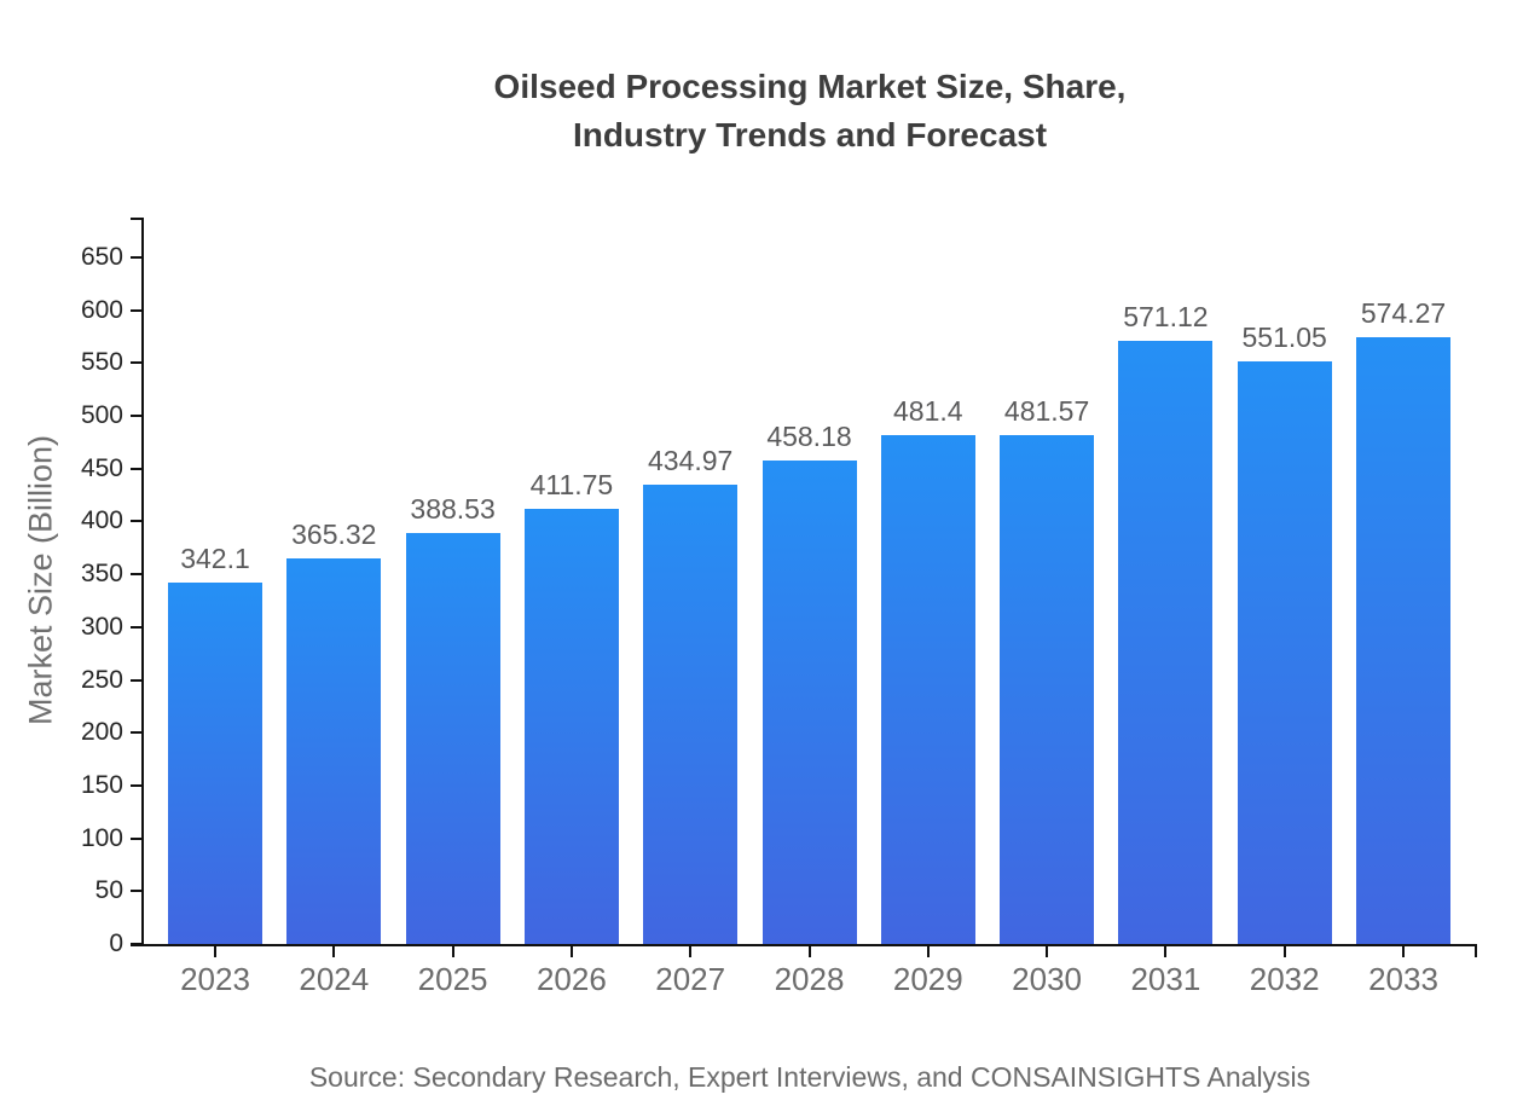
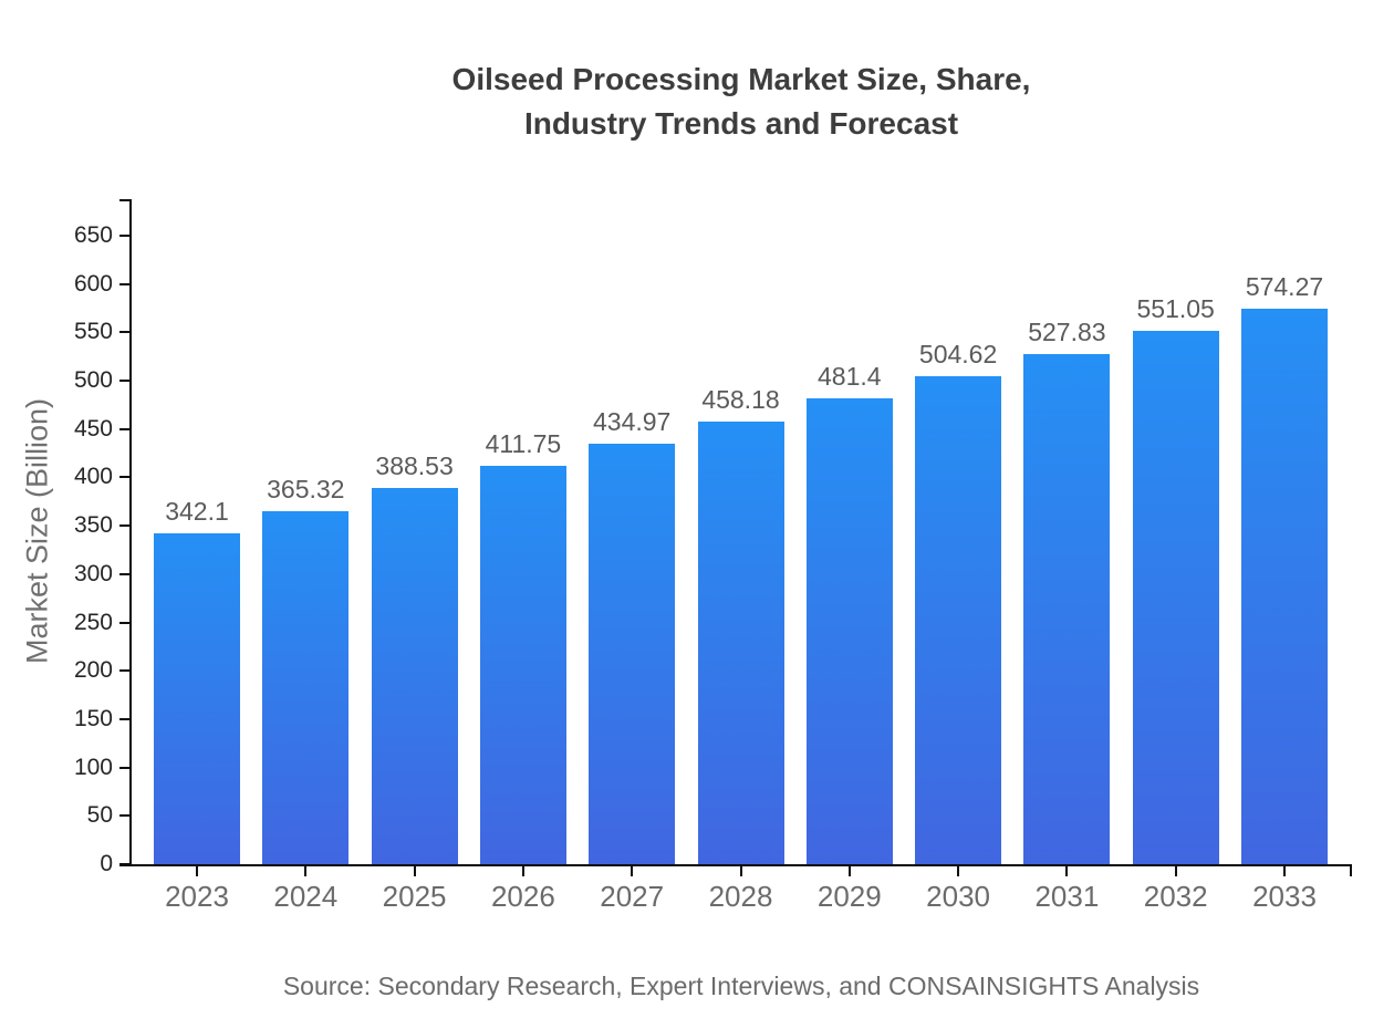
2030: 481.57 -> 504.62
2031: 571.12 -> 527.83
